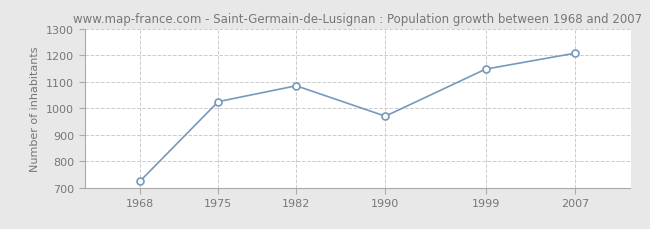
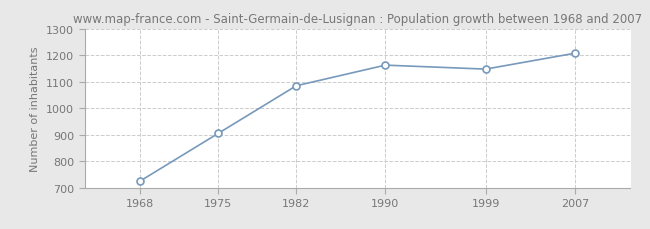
1975: 1025 -> 905
1990: 970 -> 1163
